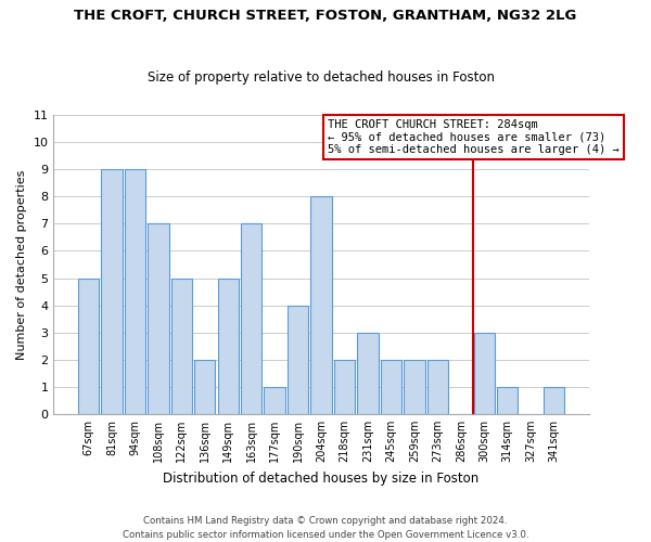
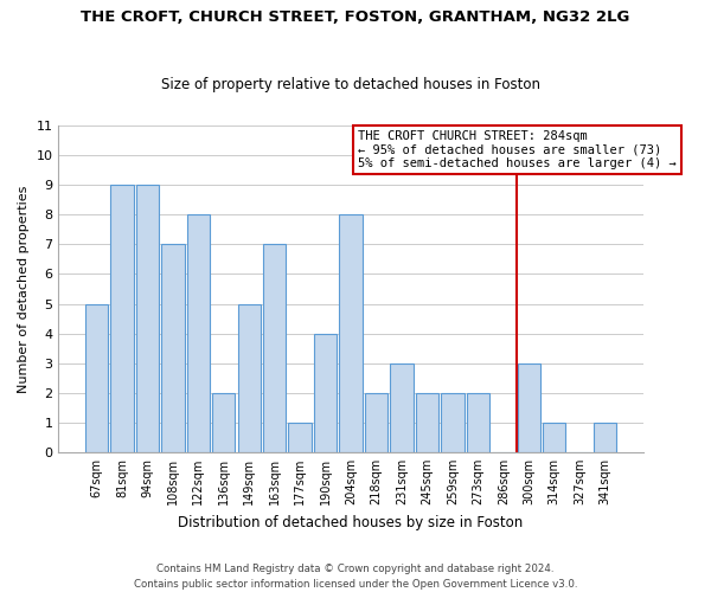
122sqm: 5 -> 8
